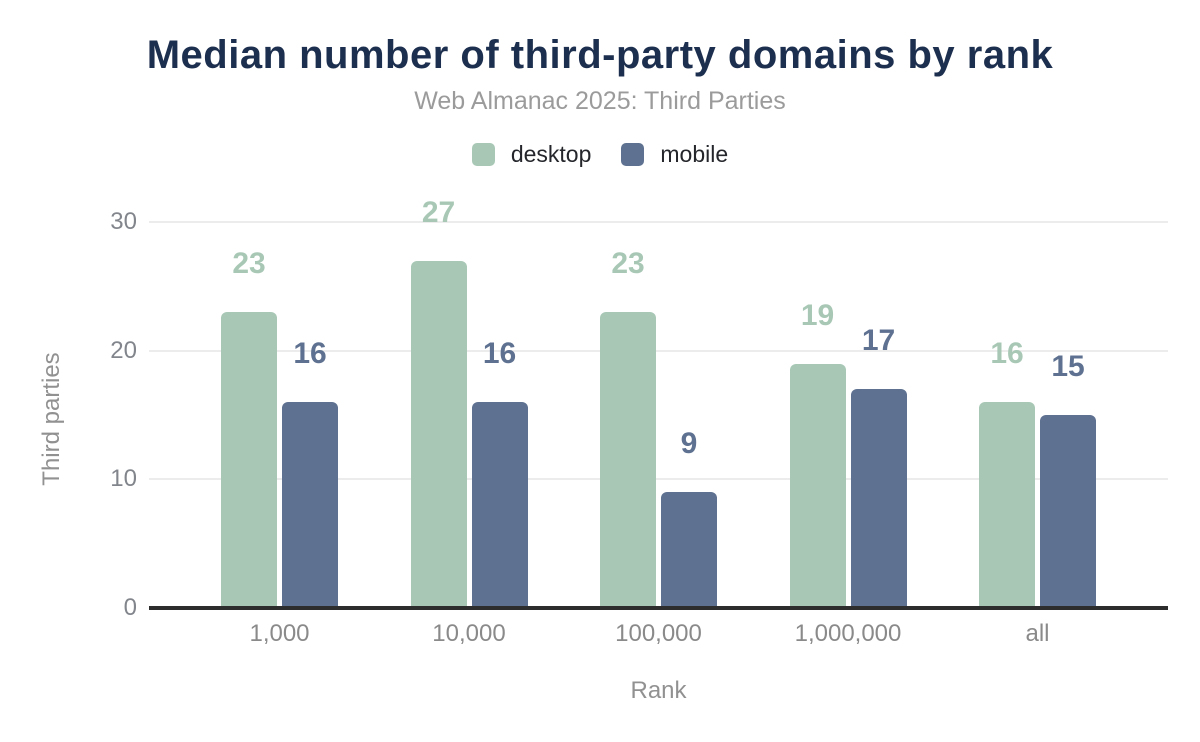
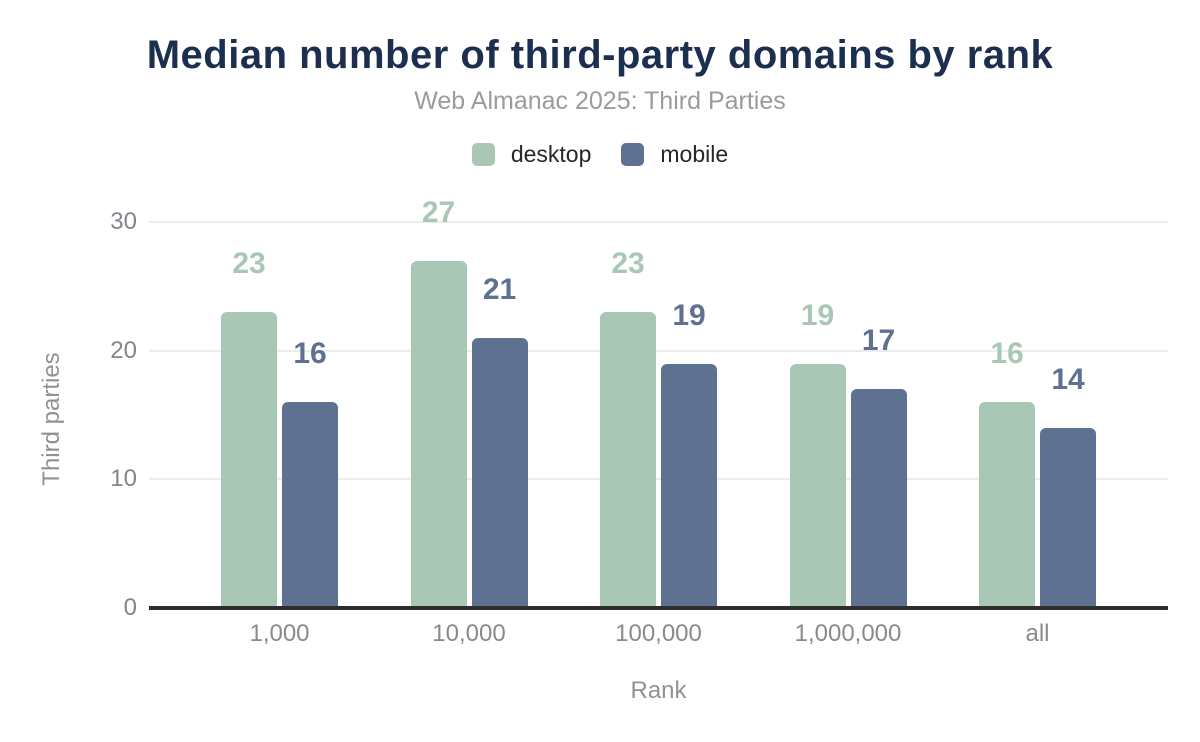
mobile/10,000: 16 -> 21
mobile/100,000: 9 -> 19
mobile/all: 15 -> 14
